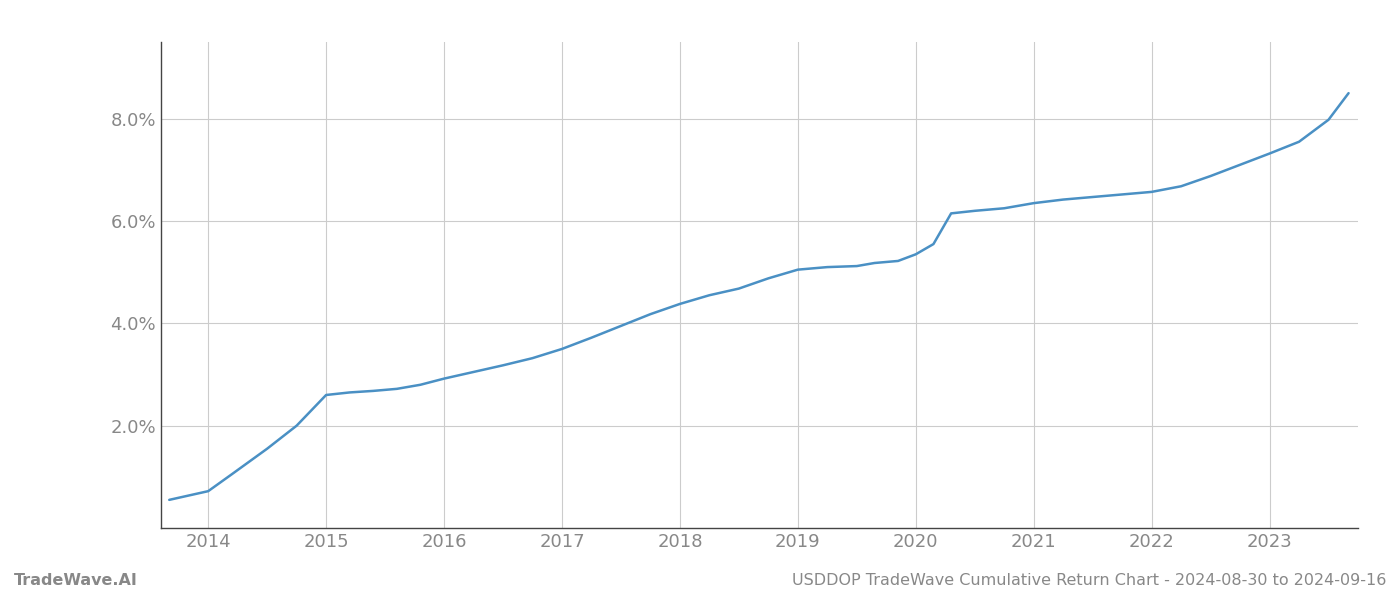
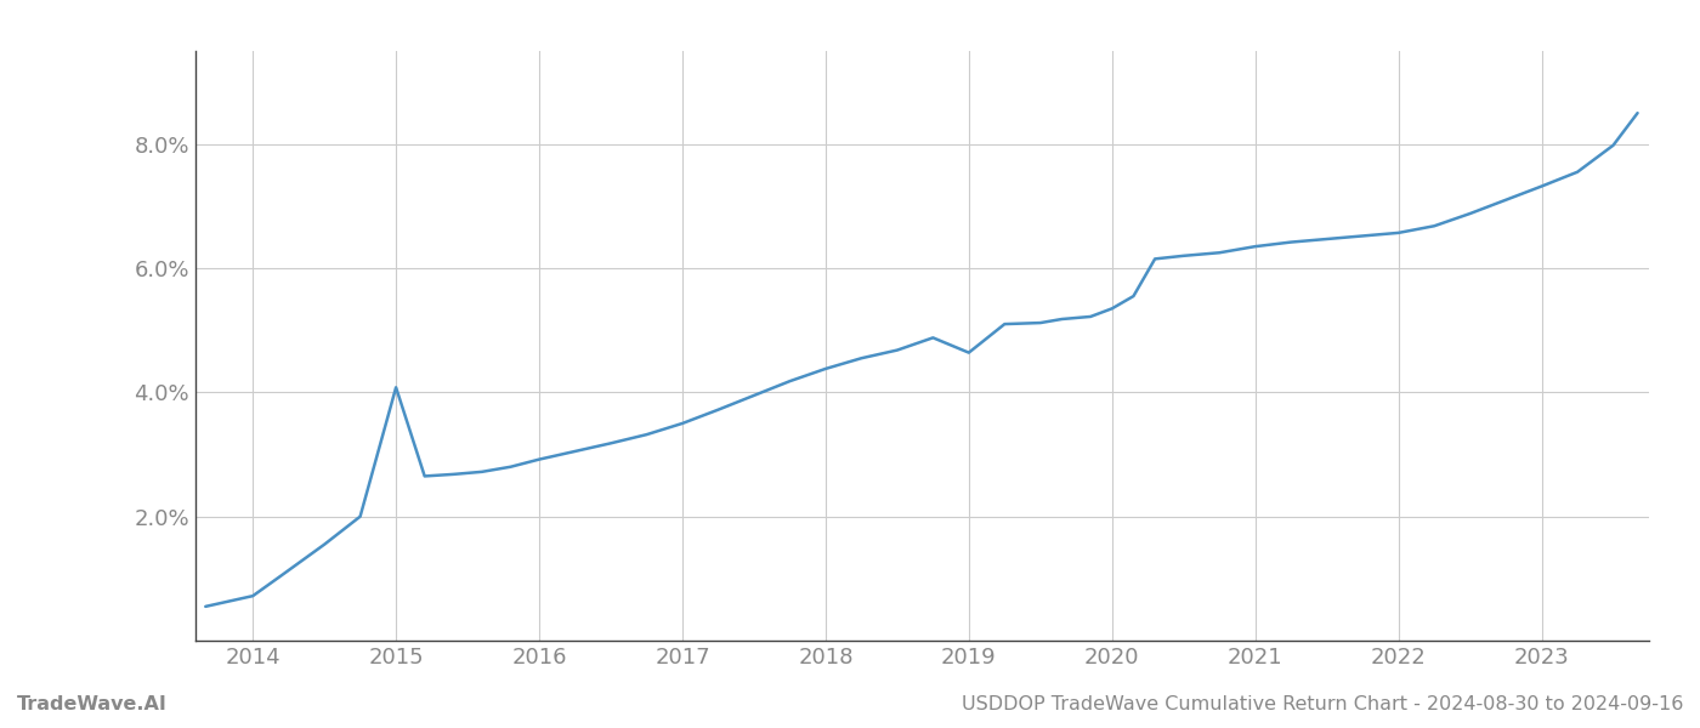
2015: 2.60% -> 4.08%
2019: 5.05% -> 4.64%
